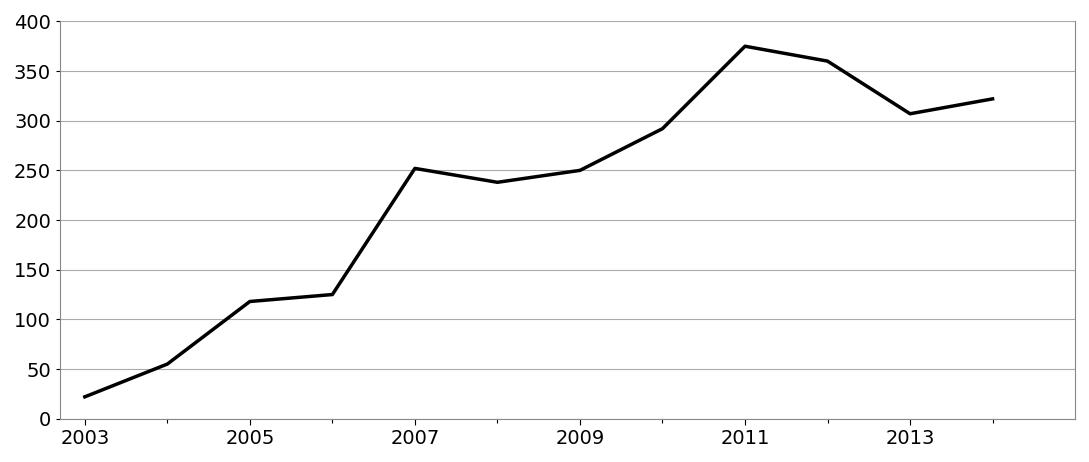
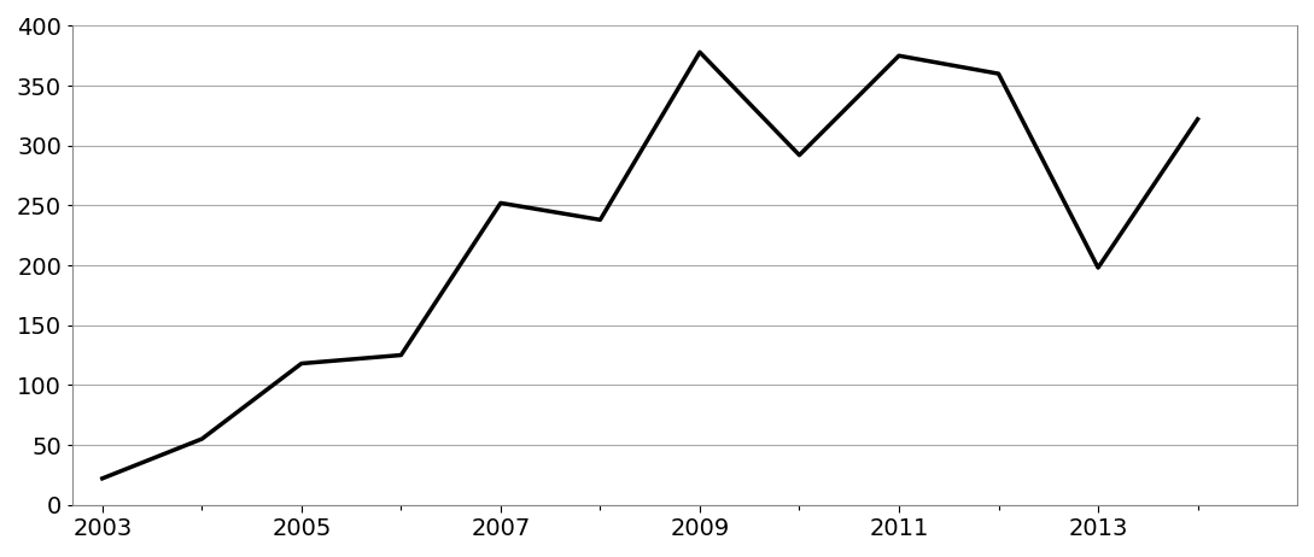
2009: 250 -> 378
2013: 307 -> 198
